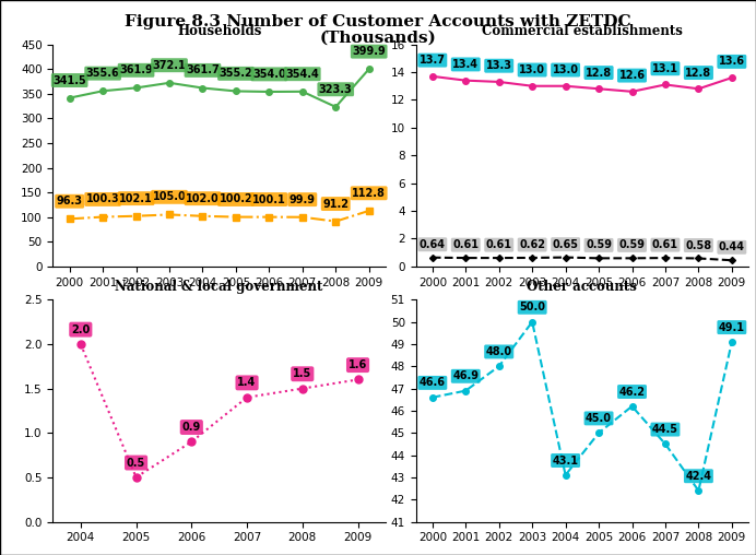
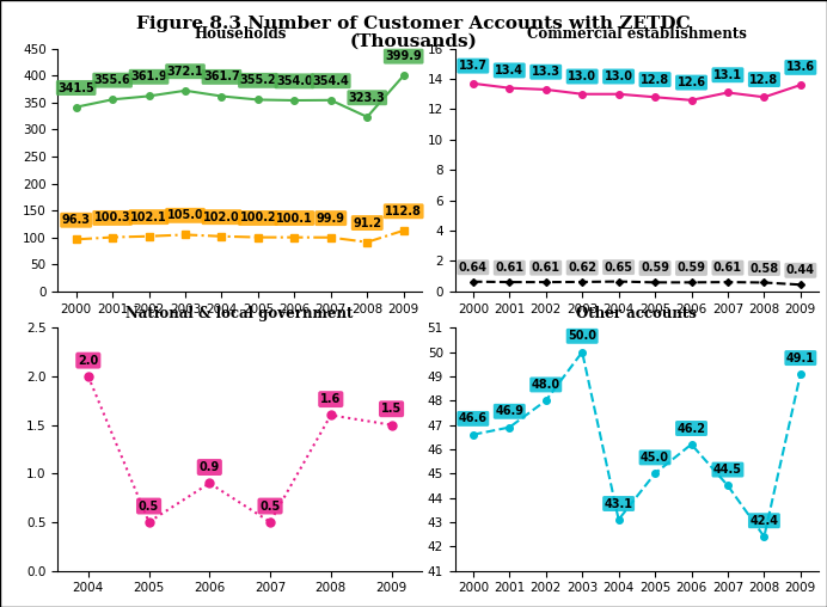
National & local government/2007: 1.4 -> 0.5
National & local government/2008: 1.5 -> 1.6
National & local government/2009: 1.6 -> 1.5
